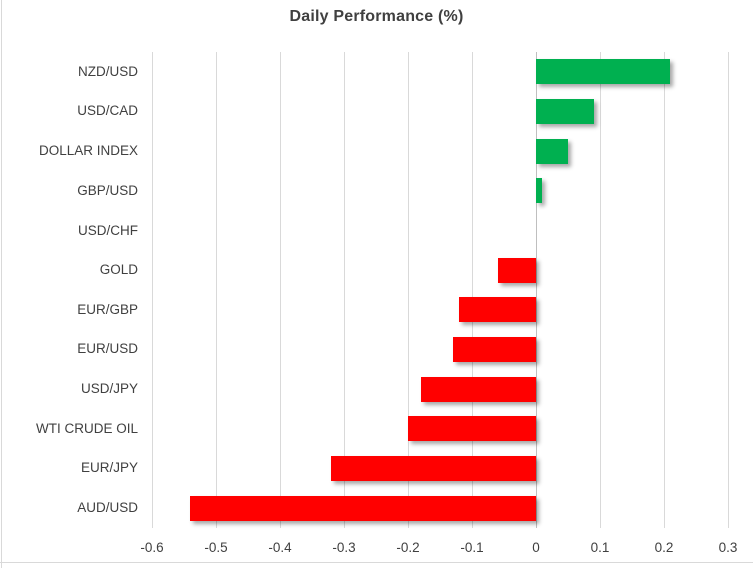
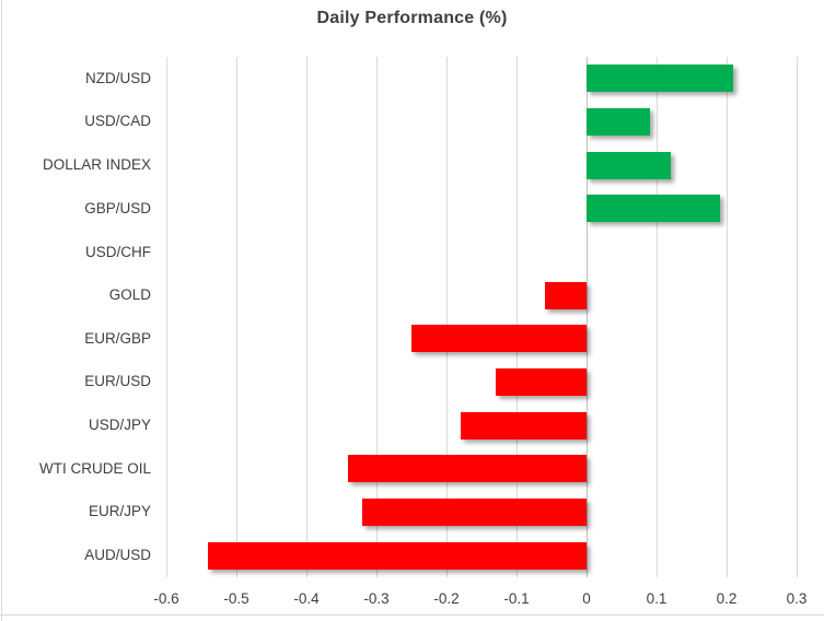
DOLLAR INDEX: 0.05 -> 0.12
GBP/USD: 0.01 -> 0.19
EUR/GBP: -0.12 -> -0.25
WTI CRUDE OIL: -0.20 -> -0.34
